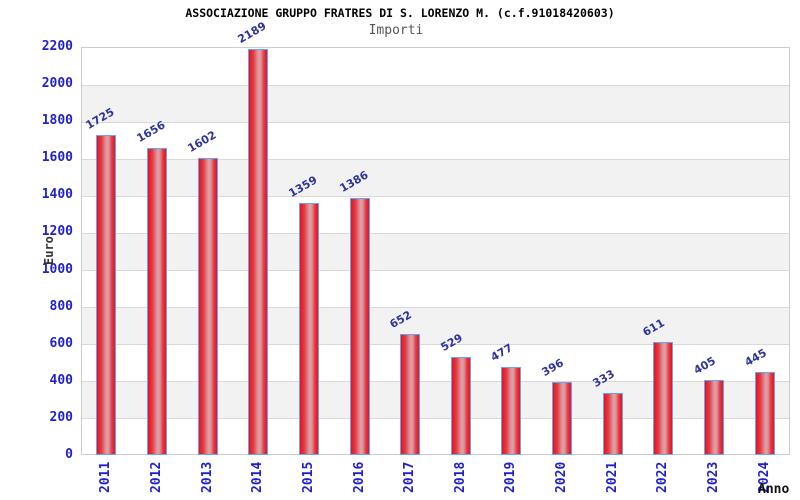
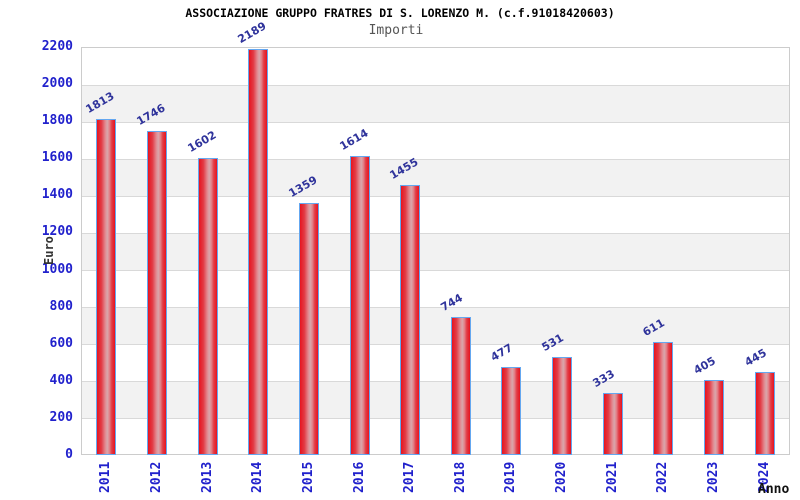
2011: 1725 -> 1813
2012: 1656 -> 1746
2016: 1386 -> 1614
2017: 652 -> 1455
2018: 529 -> 744
2020: 396 -> 531
